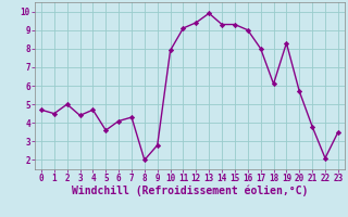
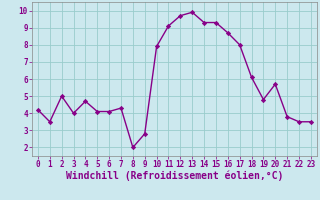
0: 4.7 -> 4.2
1: 4.5 -> 3.5
3: 4.4 -> 4.0
5: 3.6 -> 4.1
12: 9.4 -> 9.7
16: 9.0 -> 8.7
19: 8.3 -> 4.8
22: 2.1 -> 3.5
